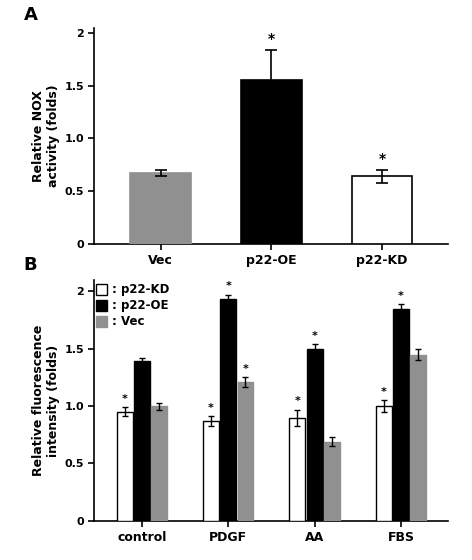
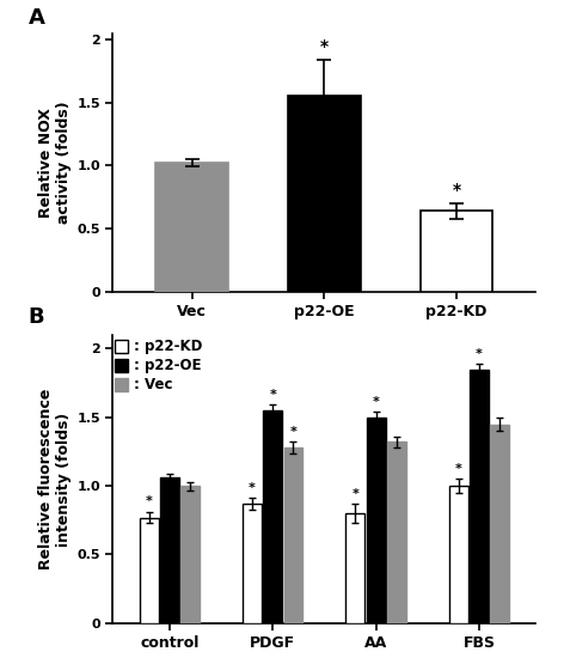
Vec: 0.67 -> 1.02
: p22-KD/control: 0.95 -> 0.77
: p22-OE/control: 1.39 -> 1.06
: p22-OE/PDGF: 1.93 -> 1.55
: Vec/PDGF: 1.21 -> 1.28
: p22-KD/AA: 0.90 -> 0.80
: Vec/AA: 0.69 -> 1.32
